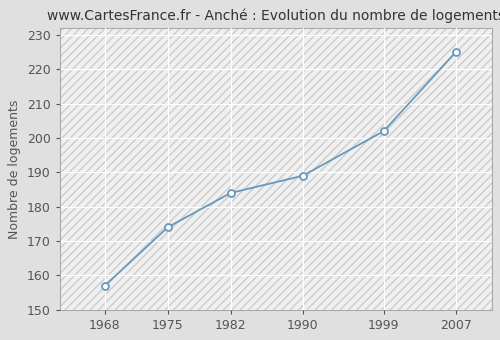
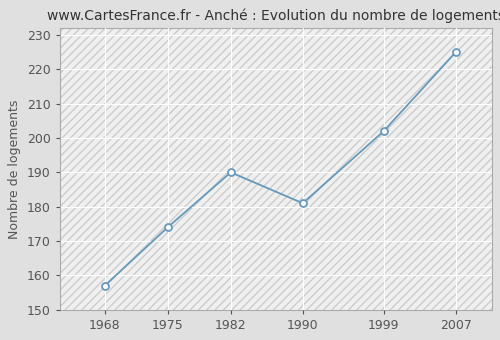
1982: 184 -> 190
1990: 189 -> 181
